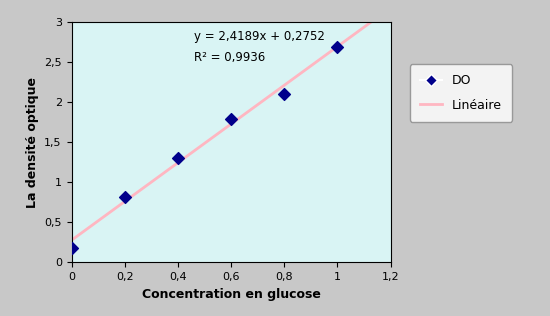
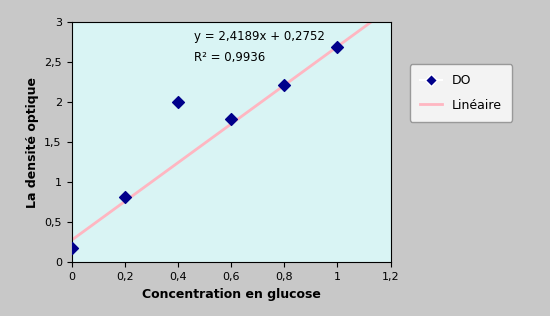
DO/0,4: 1,30 -> 2,00
DO/0,8: 2,10 -> 2,22
